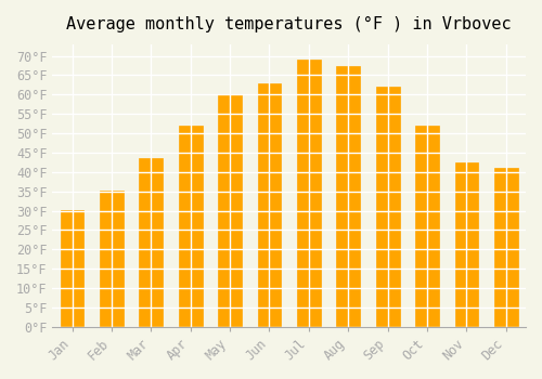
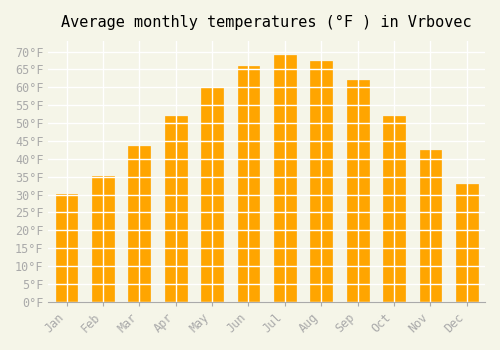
Jun: 63.0°F -> 66.0°F
Dec: 41.0°F -> 33.0°F
